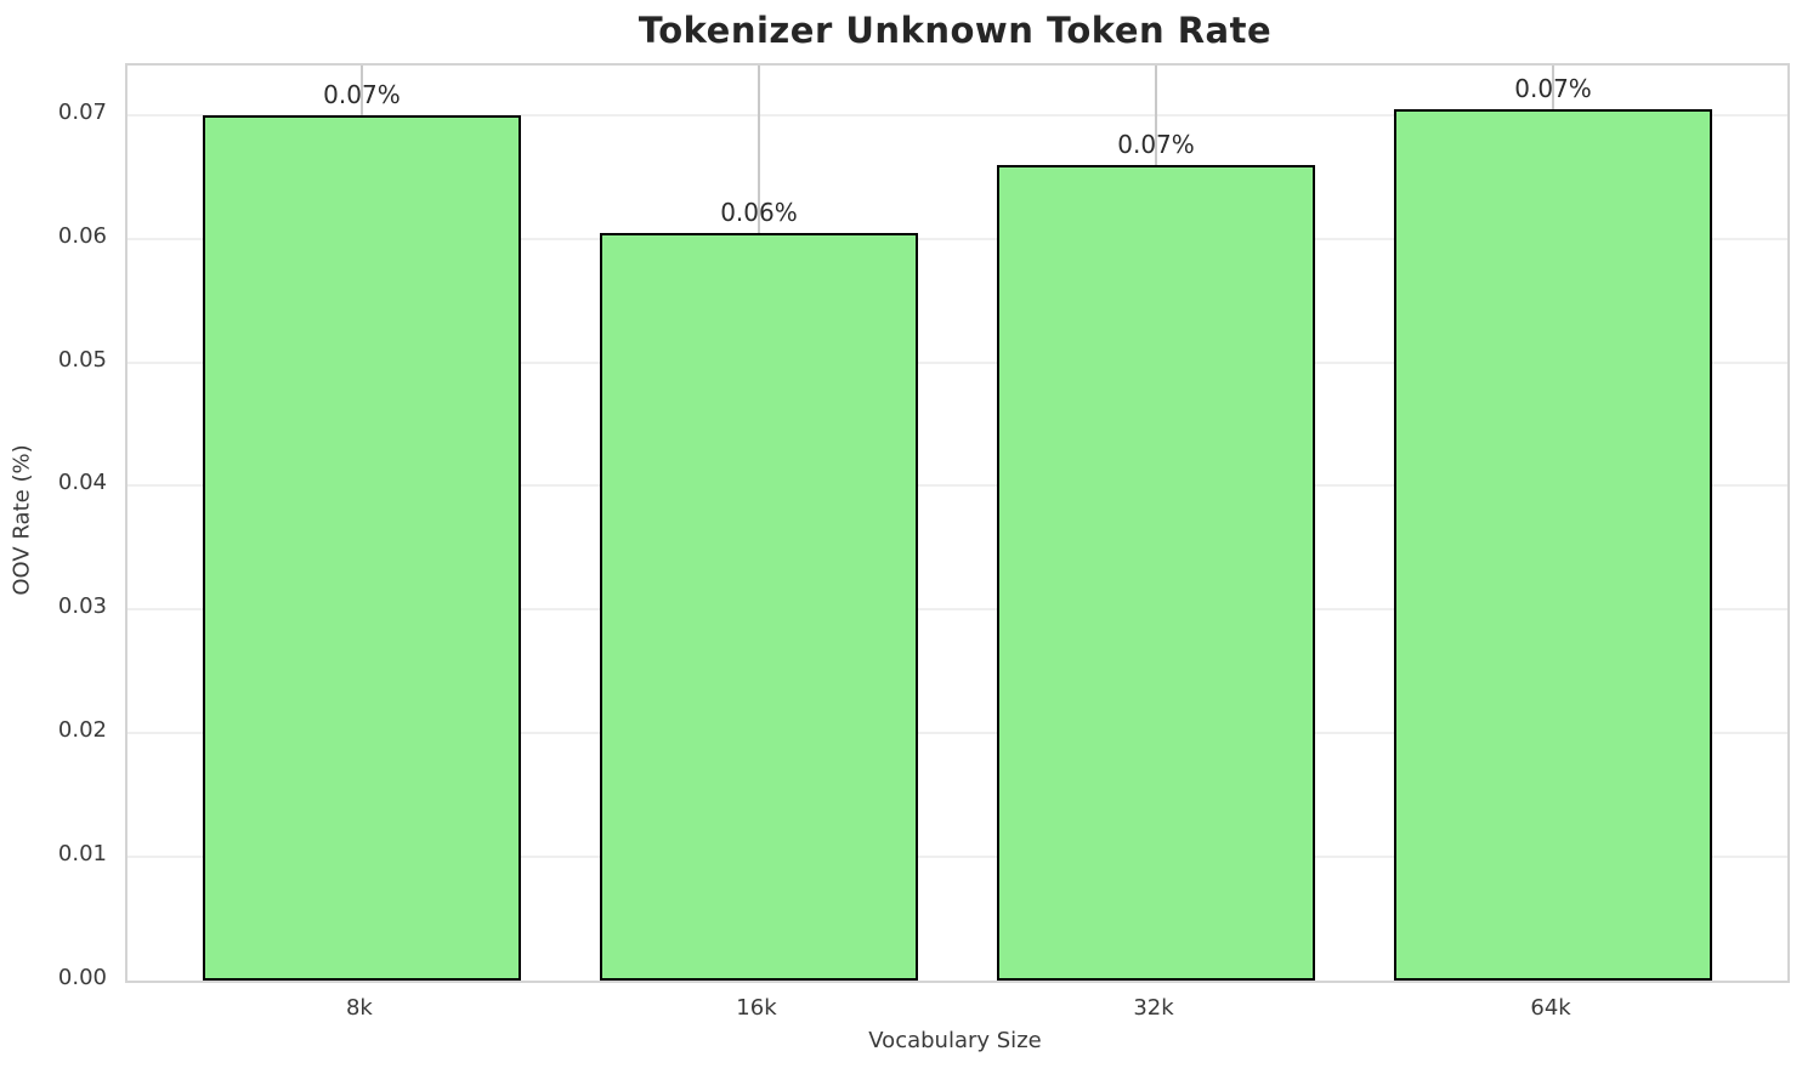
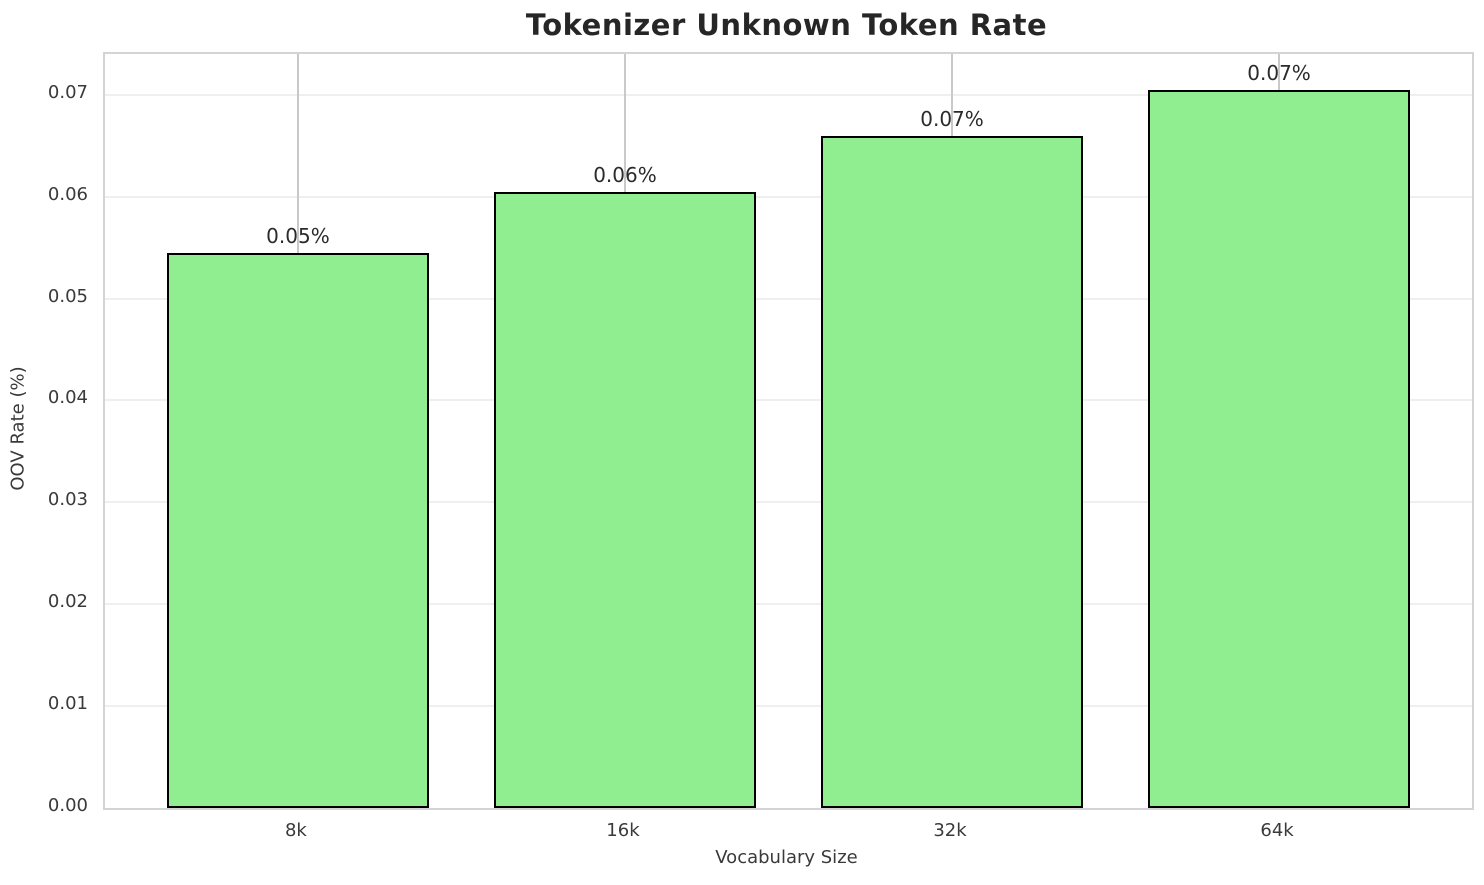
8k: 0.07% -> 0.05%
